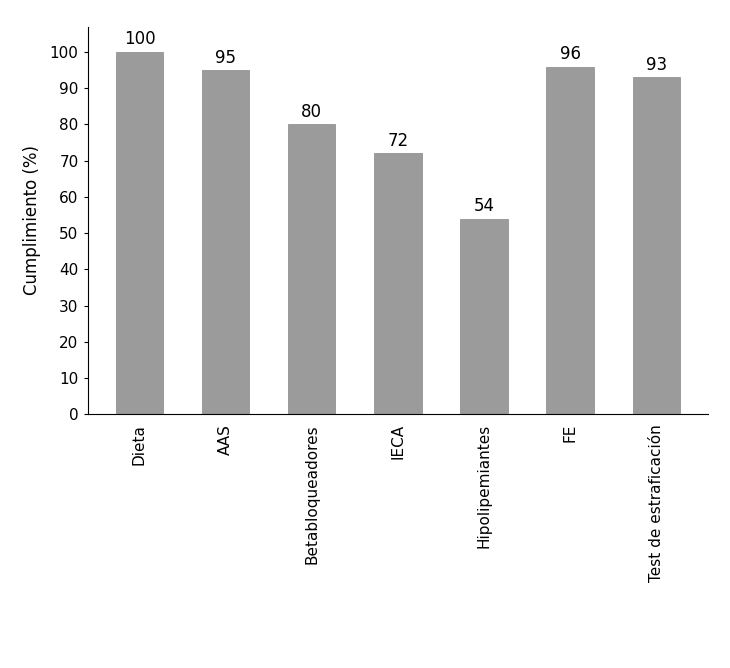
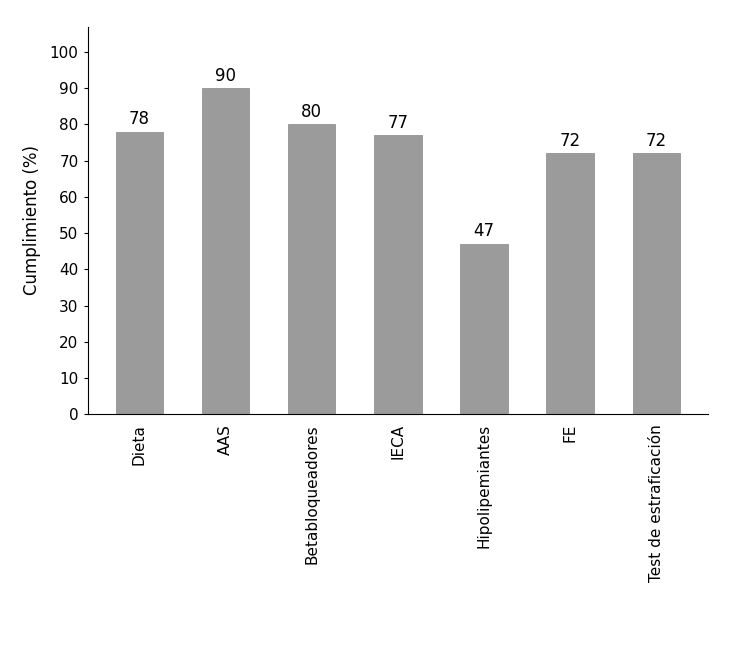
Dieta: 100 -> 78
AAS: 95 -> 90
IECA: 72 -> 77
Hipolipemiantes: 54 -> 47
FE: 96 -> 72
Test de estraficación: 93 -> 72
